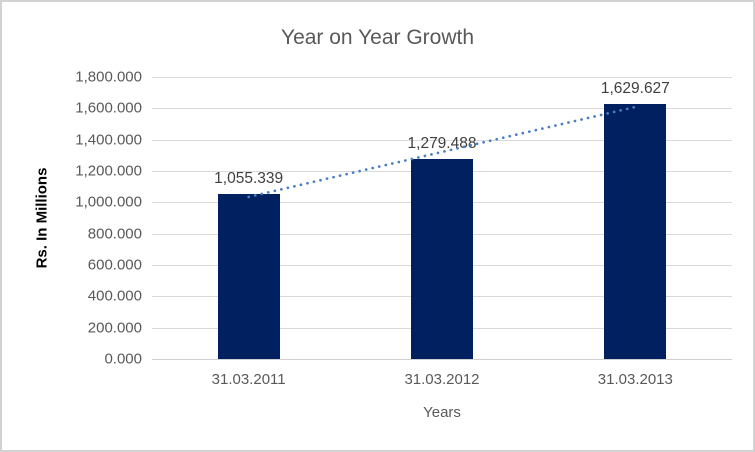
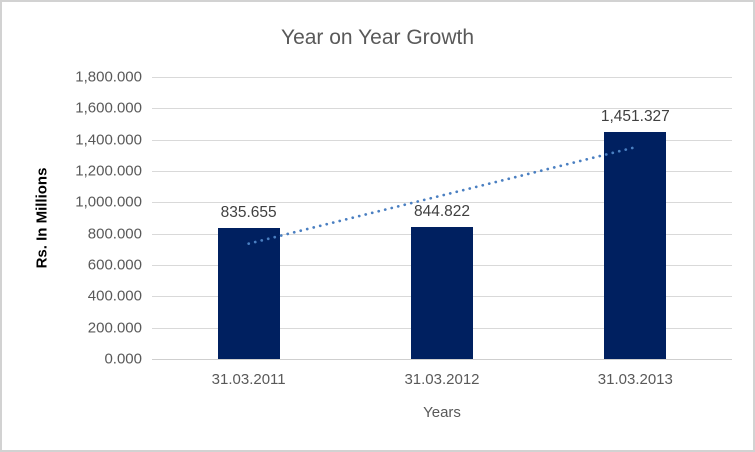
31.03.2011: 1,055.339 -> 835.655
31.03.2012: 1,279.488 -> 844.822
31.03.2013: 1,629.627 -> 1,451.327
